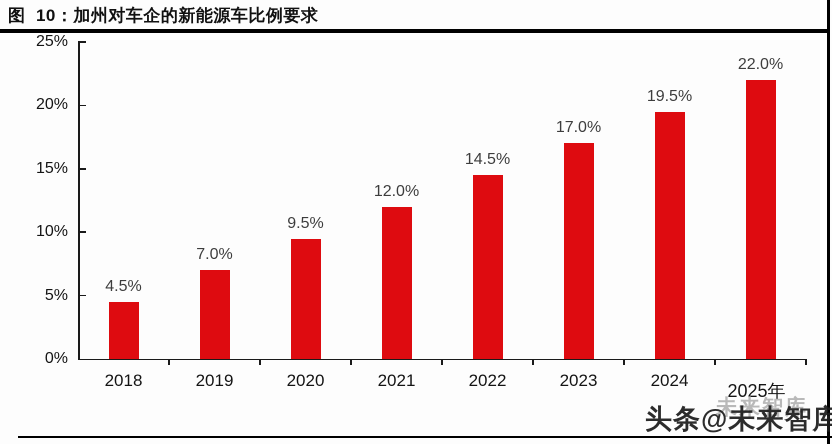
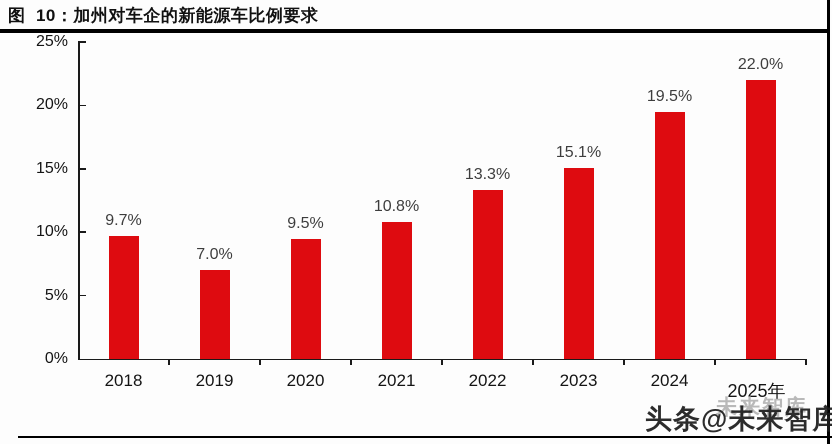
2018: 4.5% -> 9.7%
2021: 12.0% -> 10.8%
2022: 14.5% -> 13.3%
2023: 17.0% -> 15.1%
